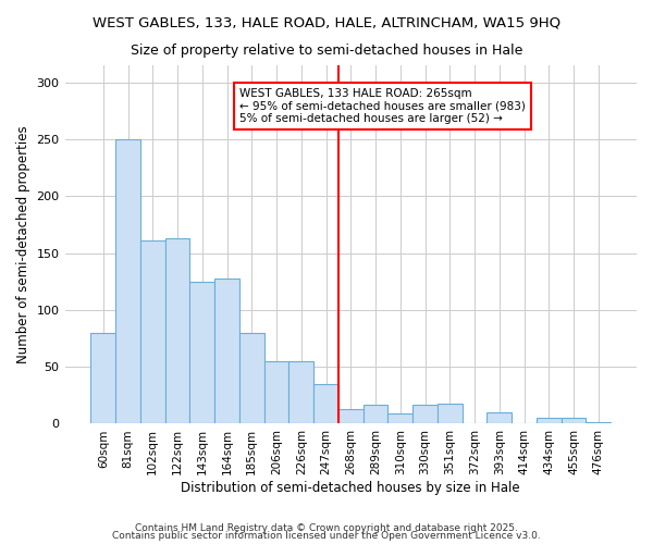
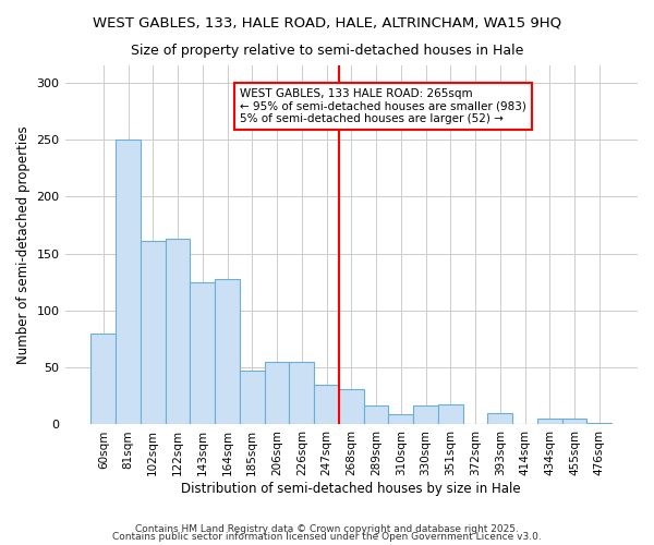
185sqm: 80 -> 47
268sqm: 13 -> 31
